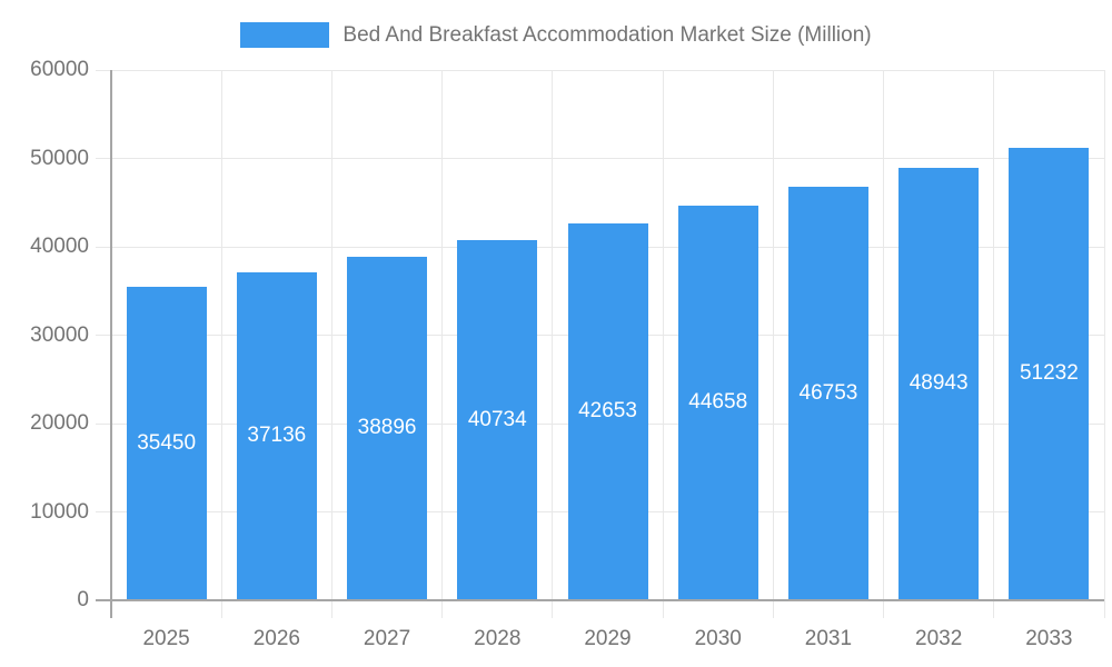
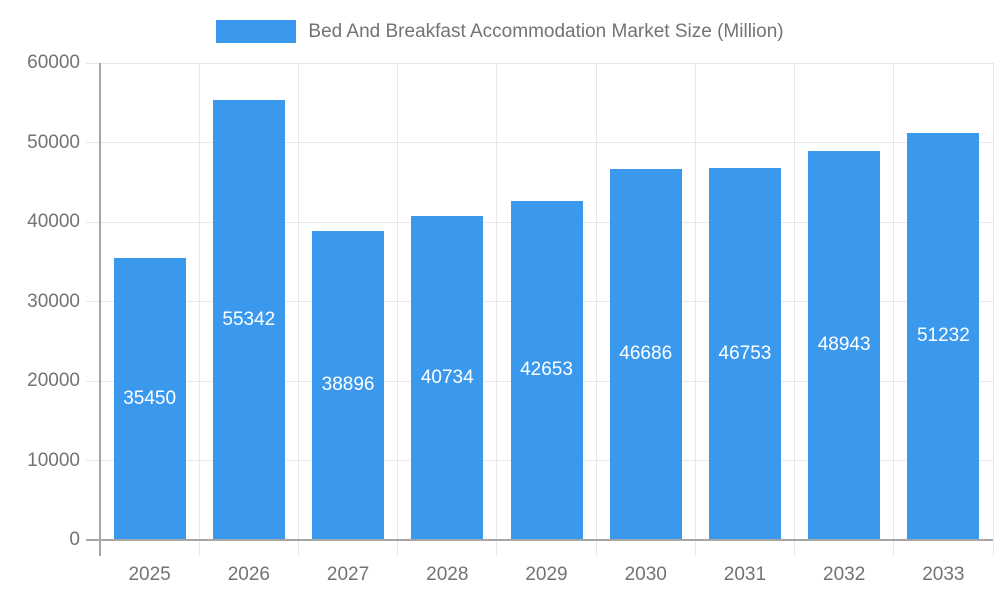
2026: 37136 -> 55342
2030: 44658 -> 46686
